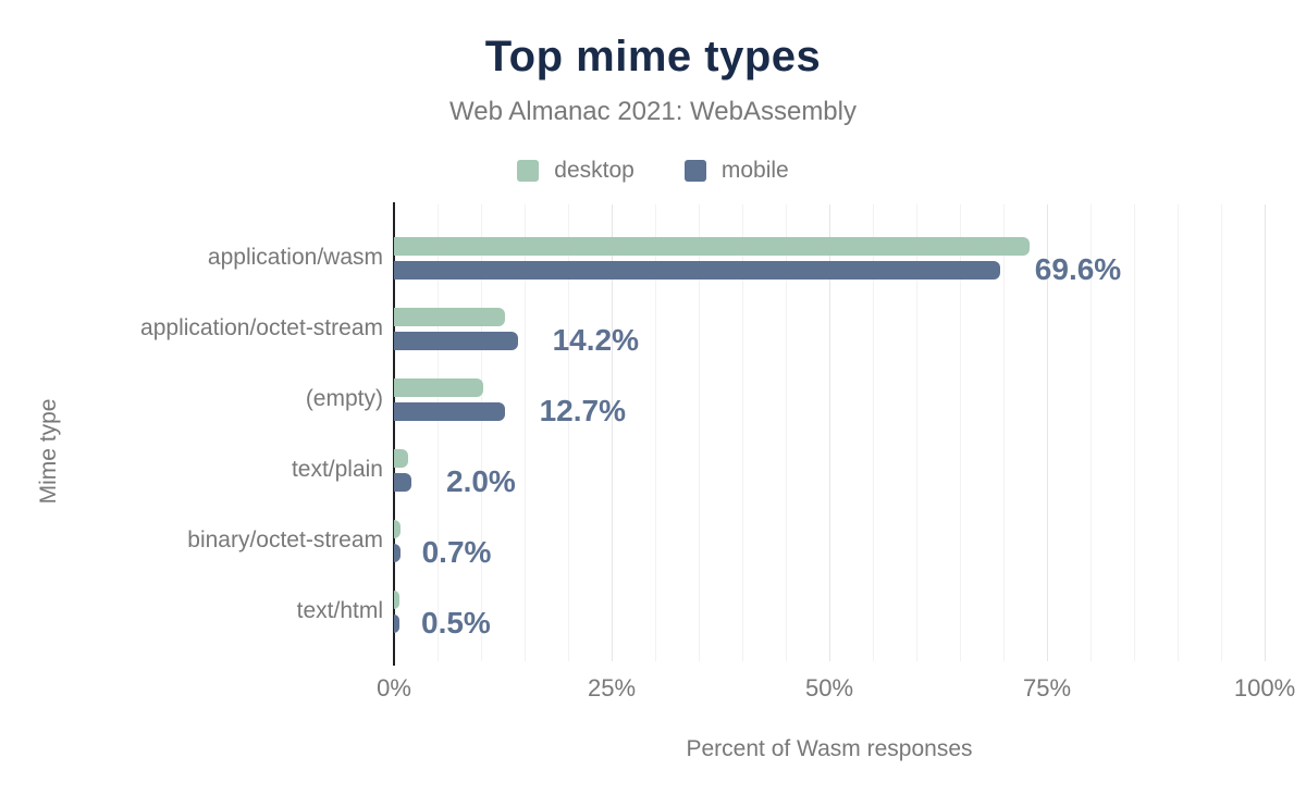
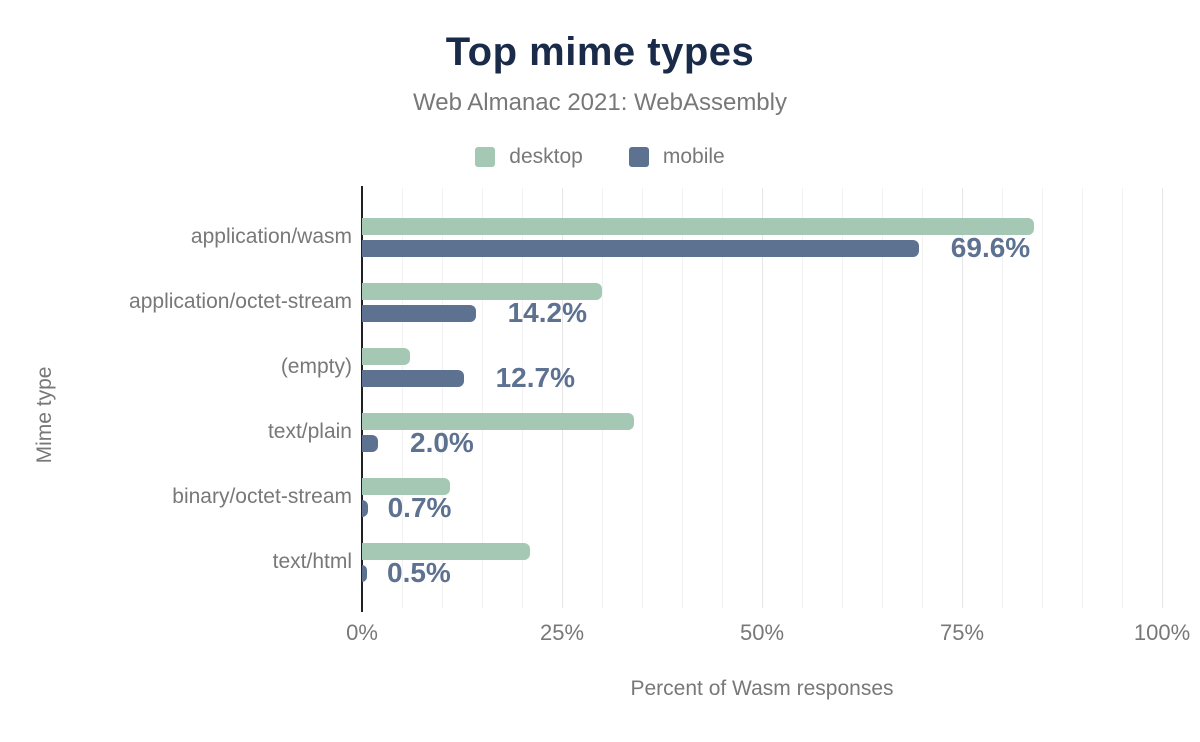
desktop/application/wasm: 73% -> 84%
desktop/application/octet-stream: 13% -> 30%
desktop/(empty): 10% -> 6%
desktop/text/plain: 2% -> 34%
desktop/binary/octet-stream: 1% -> 11%
desktop/text/html: 1% -> 21%
